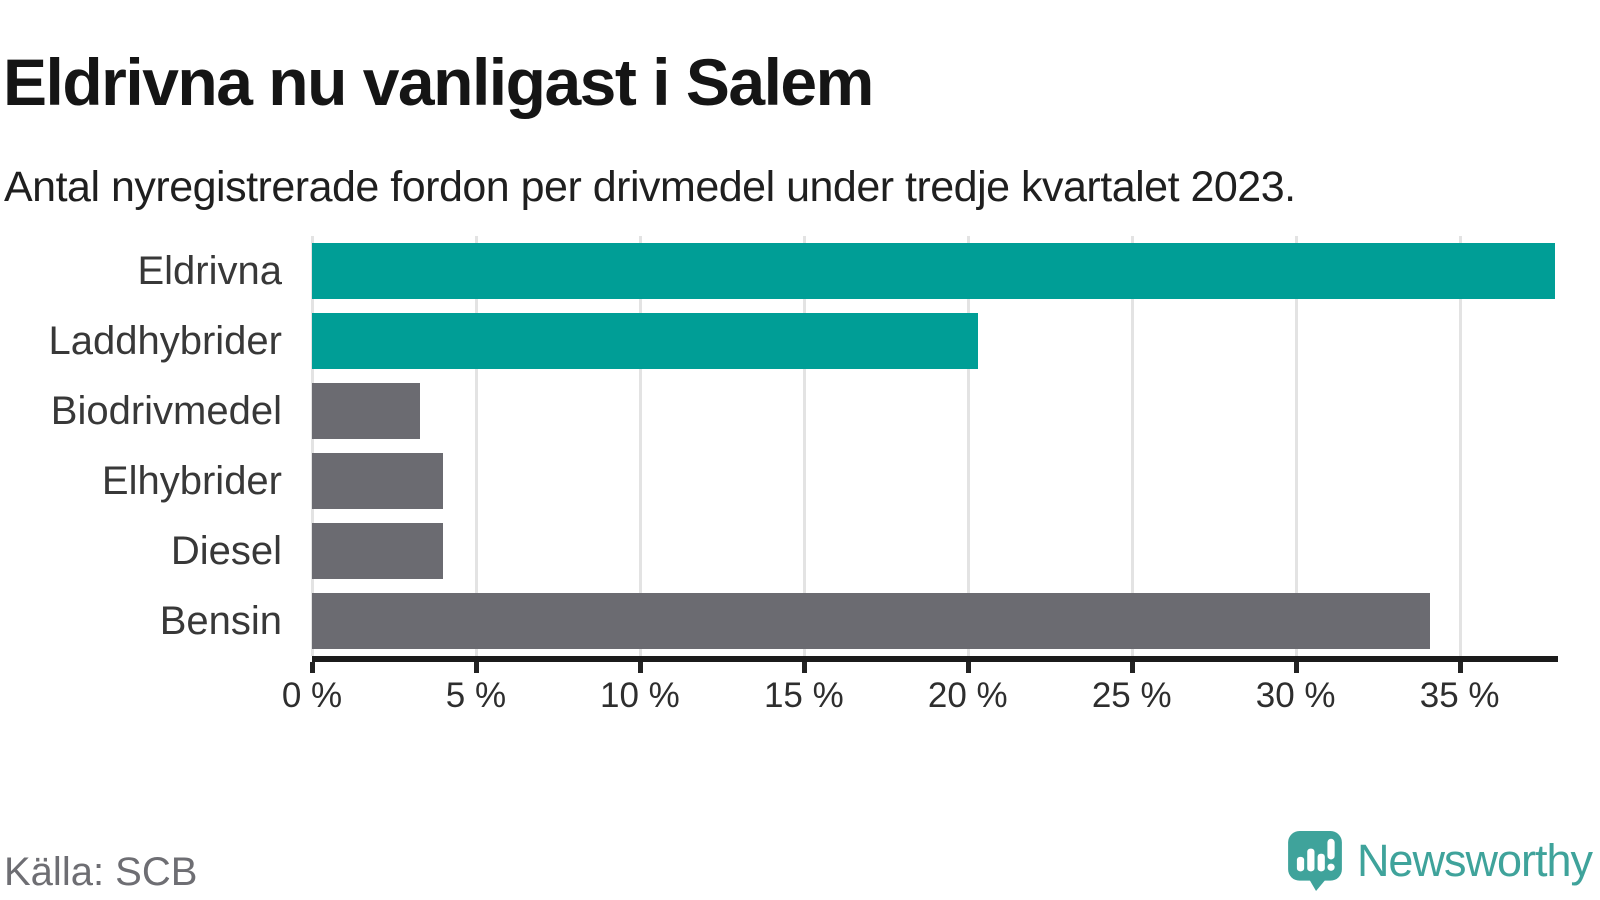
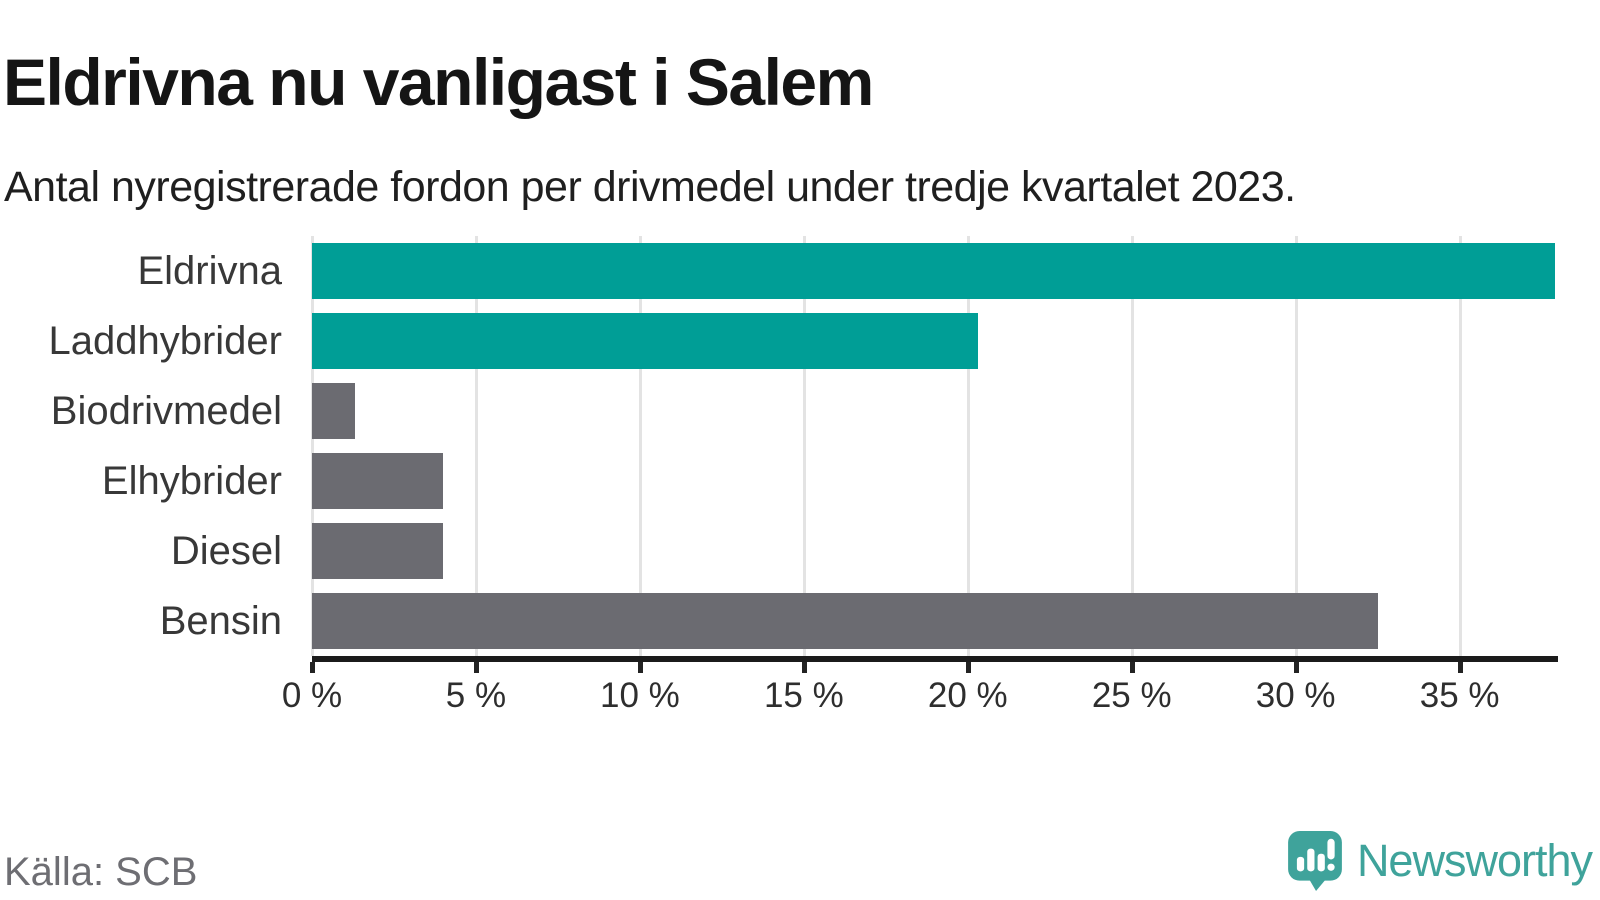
Biodrivmedel: 3.3% -> 1.3%
Bensin: 34.1% -> 32.5%
